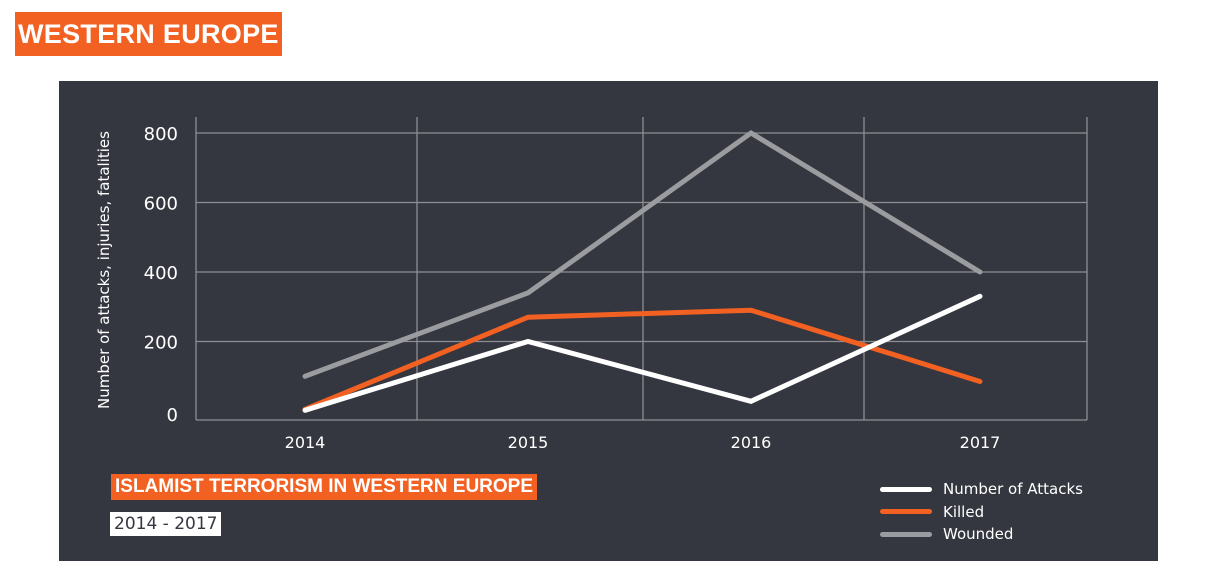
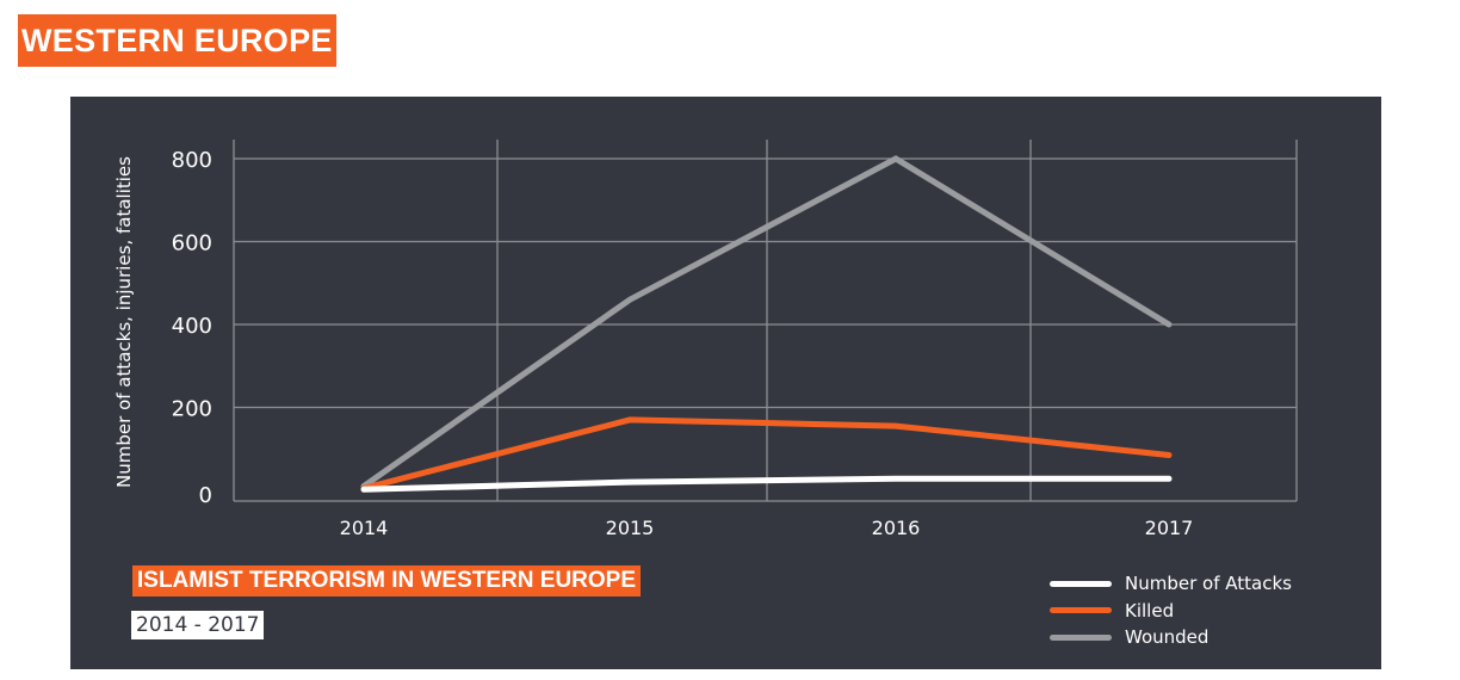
Wounded/2014: 100 -> 10
Number of Attacks/2015: 200 -> 20
Killed/2015: 270 -> 170
Wounded/2015: 340 -> 460
Killed/2016: 290 -> 160
Number of Attacks/2017: 330 -> 30
